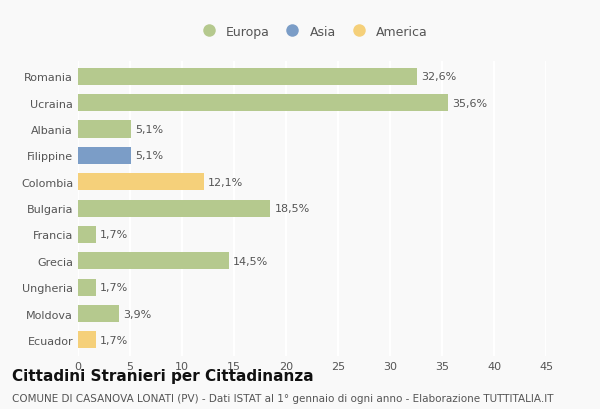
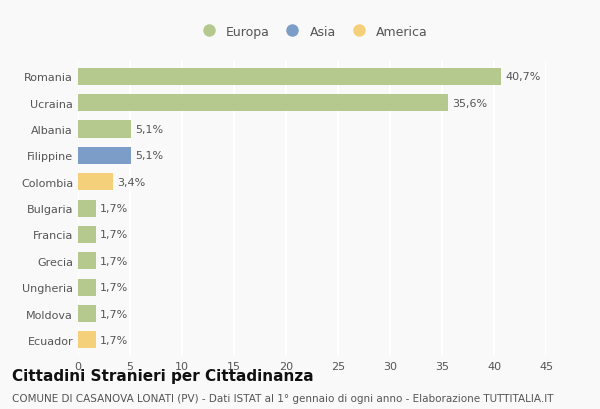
Romania: 32,6% -> 40,7%
Colombia: 12,1% -> 3,4%
Bulgaria: 18,5% -> 1,7%
Grecia: 14,5% -> 1,7%
Moldova: 3,9% -> 1,7%
